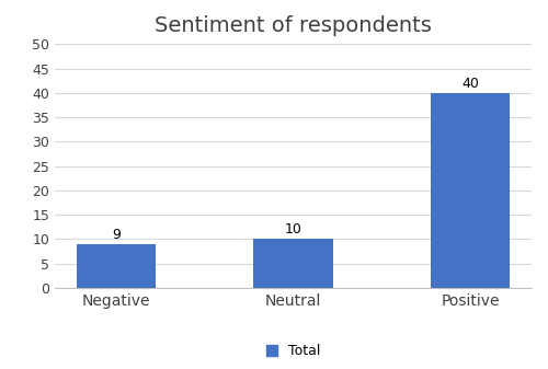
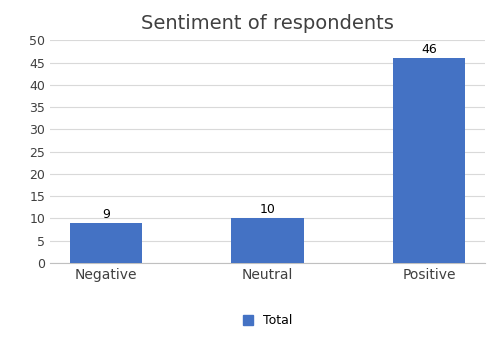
Positive: 40 -> 46
